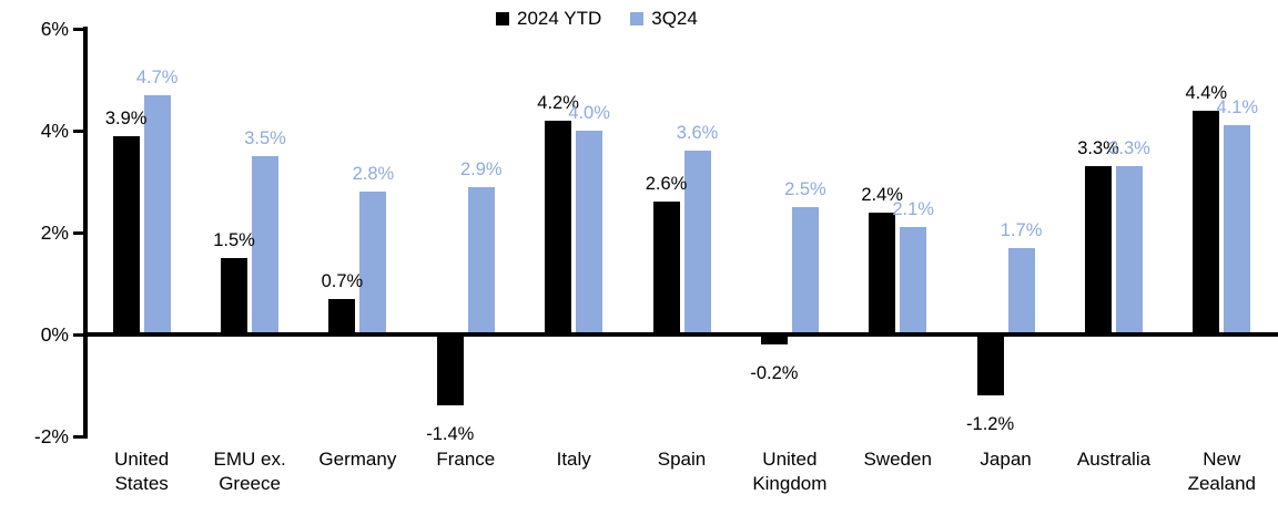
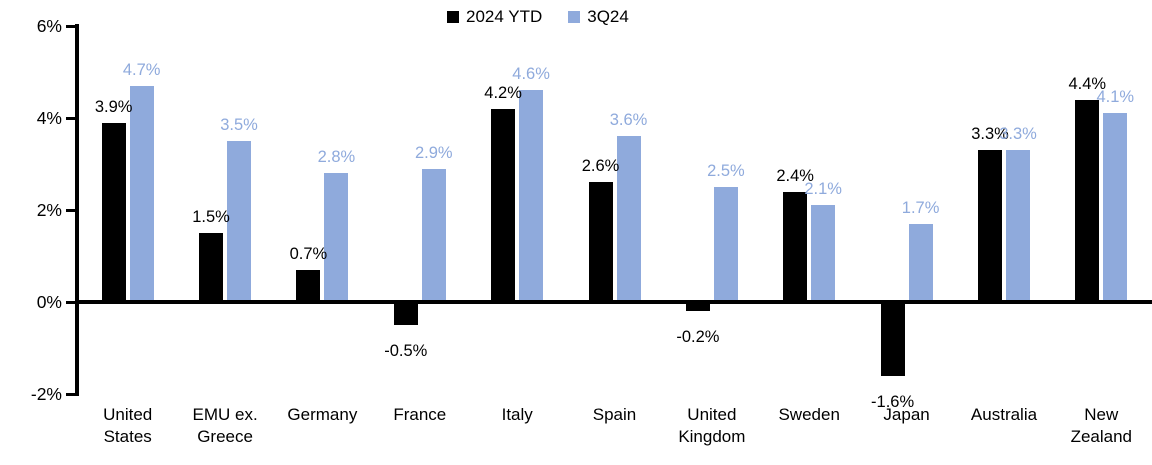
2024 YTD/France: -1.4% -> -0.5%
3Q24/Italy: 4.0% -> 4.6%
2024 YTD/Japan: -1.2% -> -1.6%
